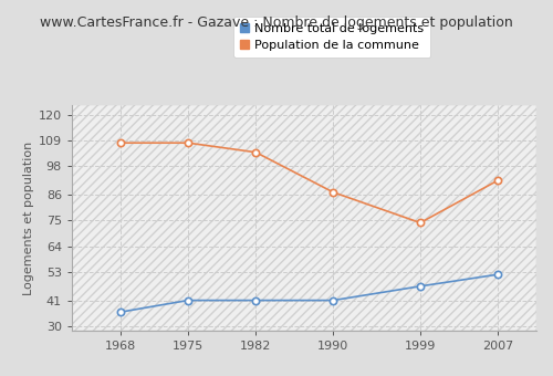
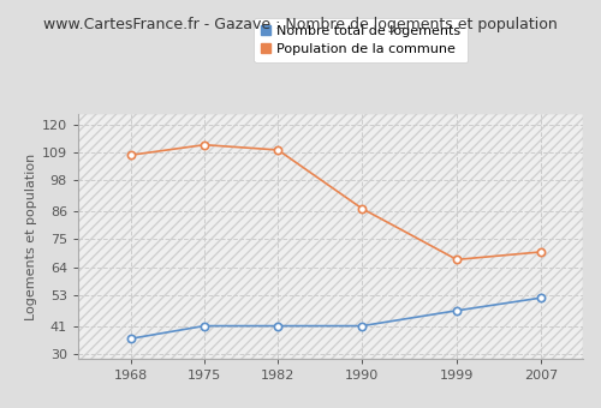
Population de la commune/1975: 108 -> 112
Population de la commune/1982: 104 -> 110
Population de la commune/1999: 74 -> 67
Population de la commune/2007: 92 -> 70
